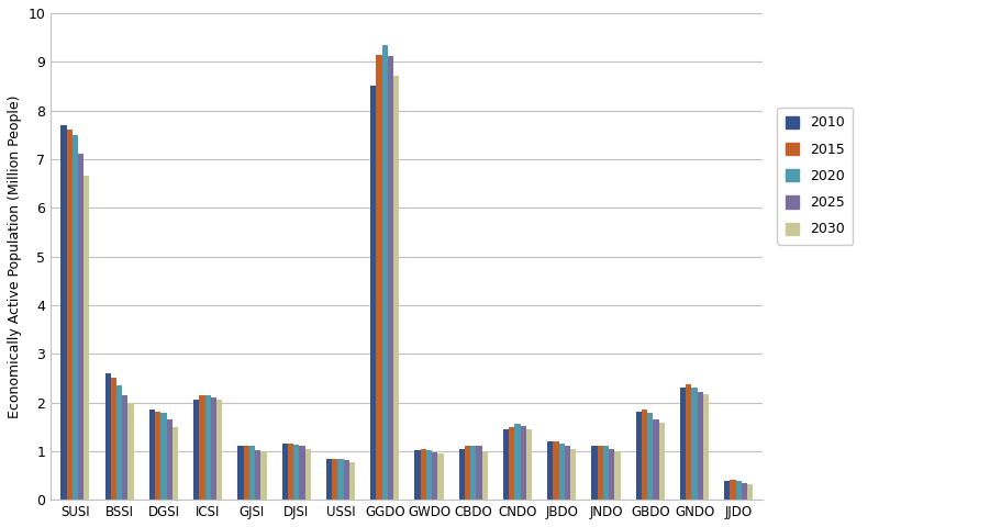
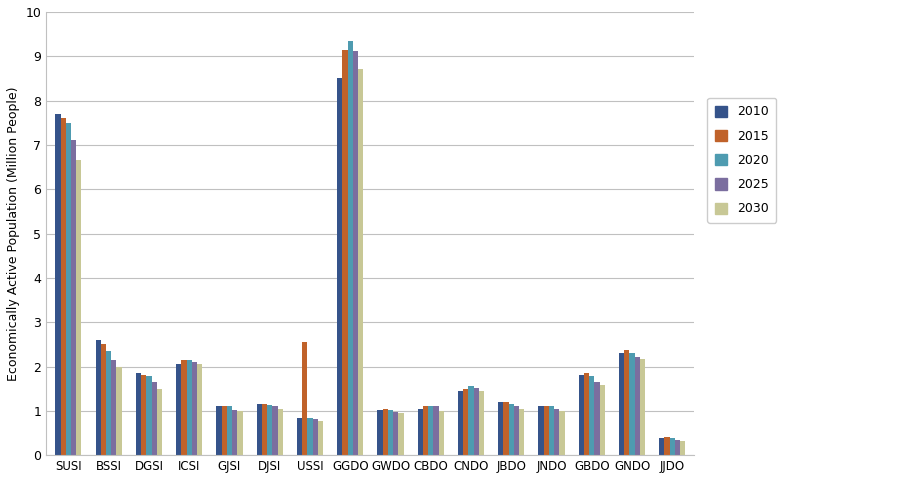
2015/USSI: 0.85 -> 2.55
